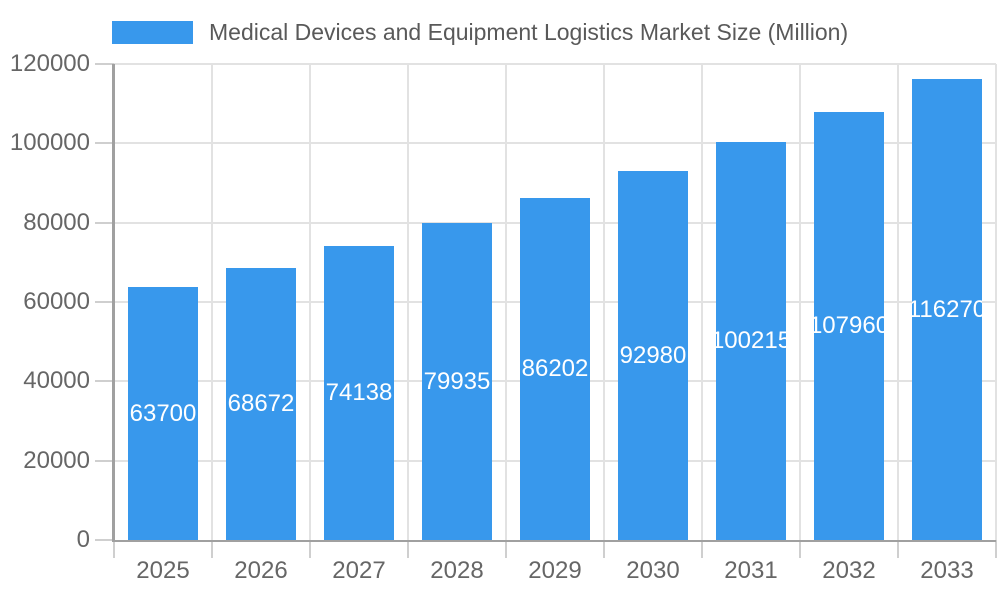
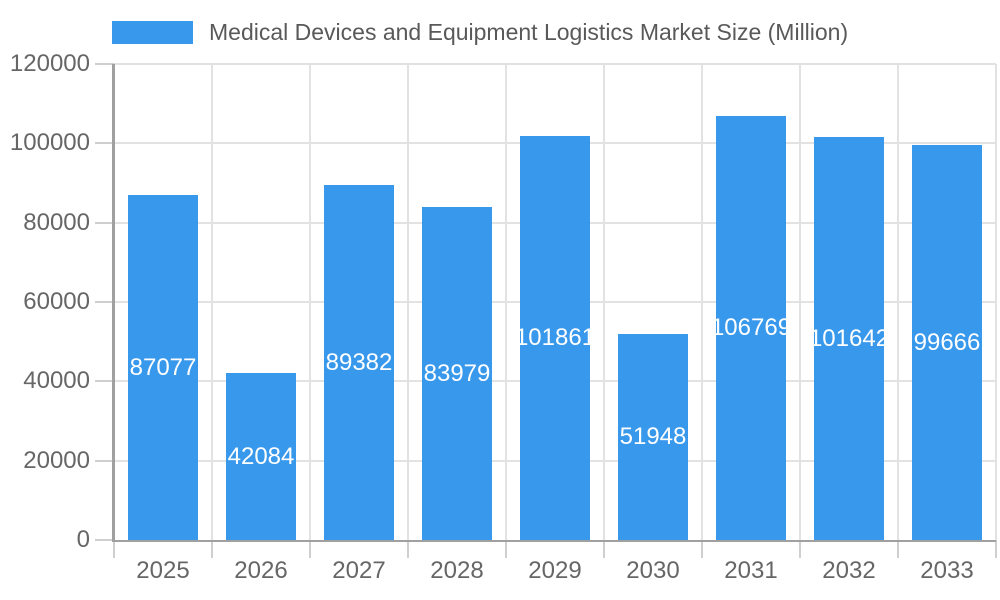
2025: 63700 -> 87077
2026: 68672 -> 42084
2027: 74138 -> 89382
2028: 79935 -> 83979
2029: 86202 -> 101861
2030: 92980 -> 51948
2031: 100215 -> 106769
2032: 107960 -> 101642
2033: 116270 -> 99666
